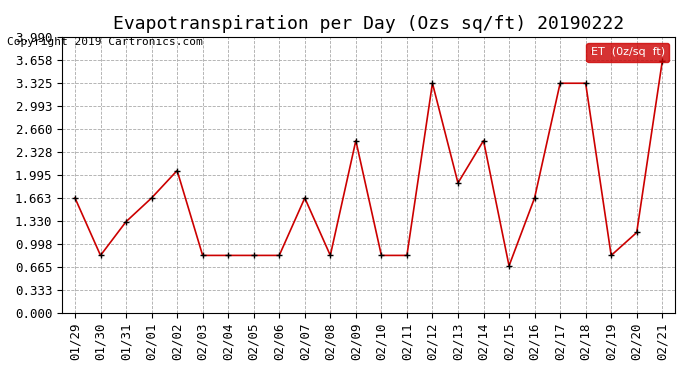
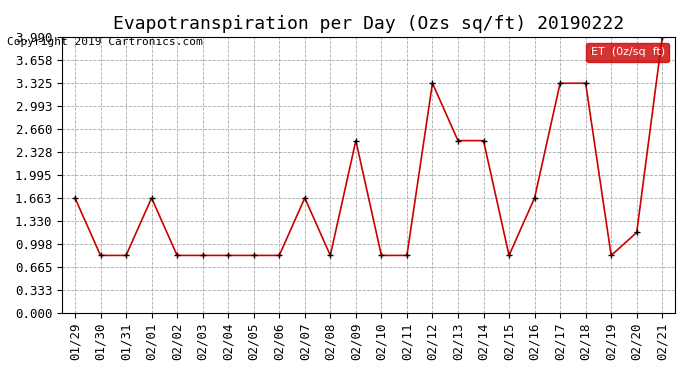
01/31: 1.32 -> 0.83
02/02: 2.06 -> 0.83
02/13: 1.88 -> 2.49
02/15: 0.68 -> 0.83
02/21: 3.64 -> 3.99
